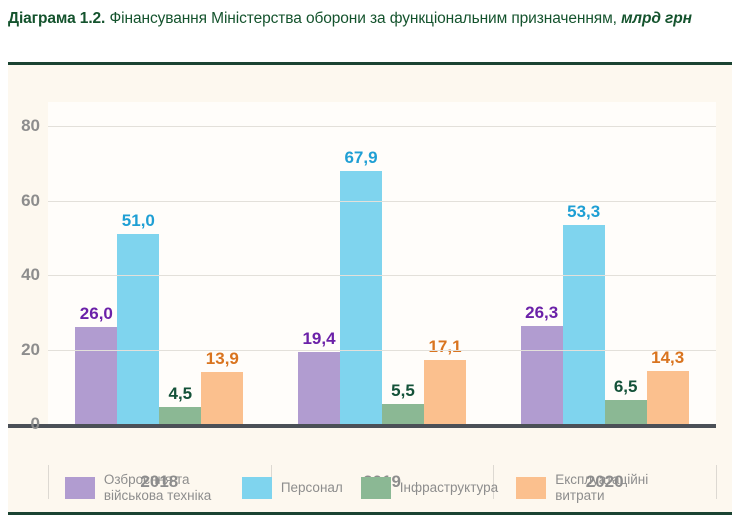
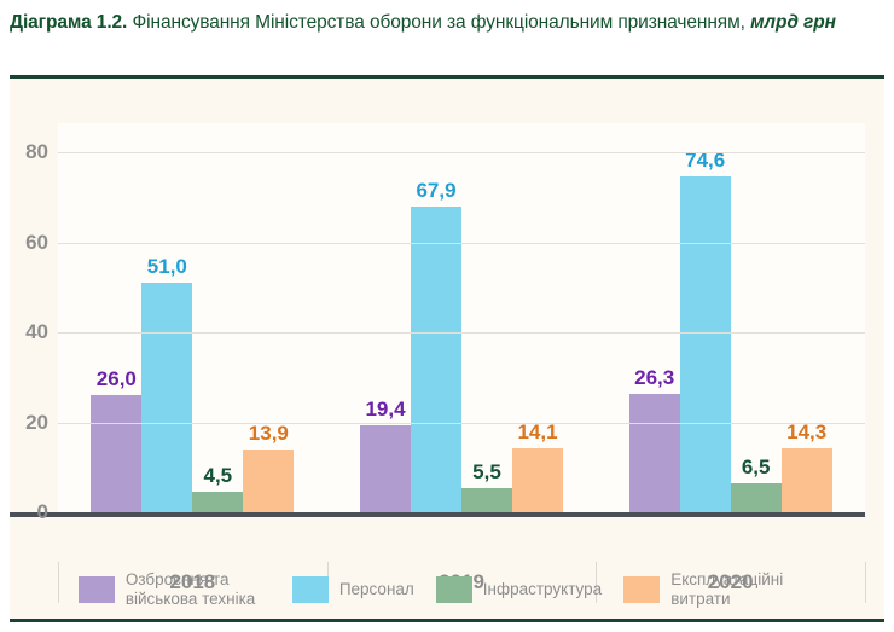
Експлуатаційні витрати/2019: 17,1 -> 14,1
Персонал/2020: 53,3 -> 74,6
